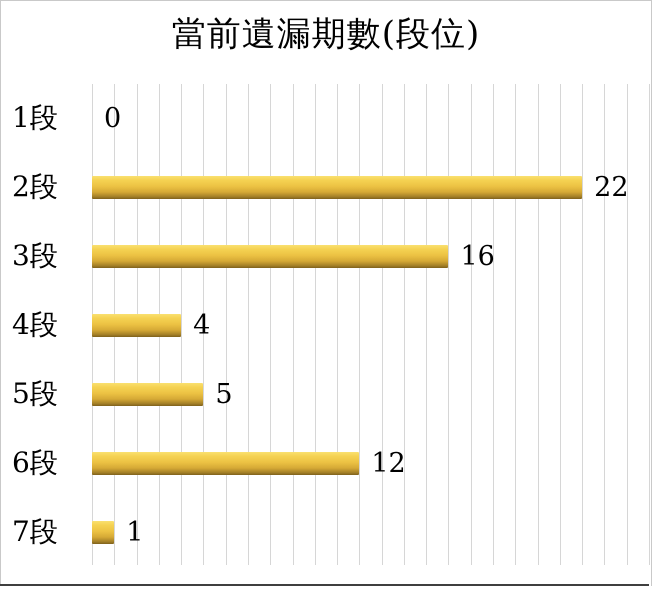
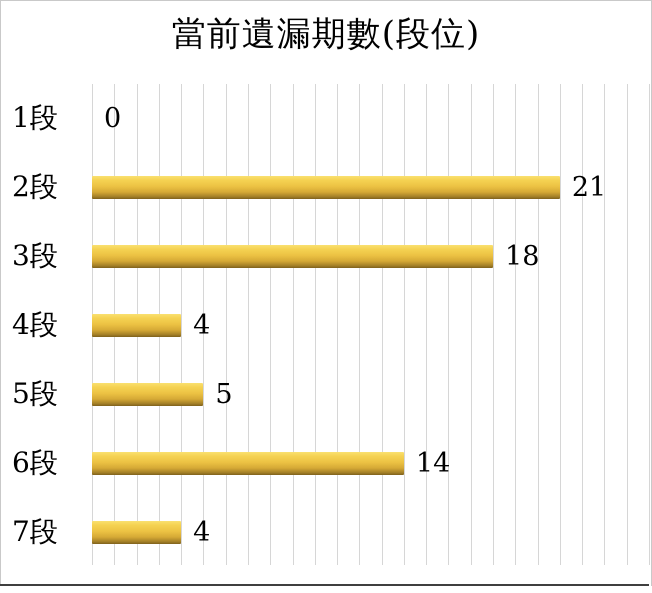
2段: 22 -> 21
3段: 16 -> 18
6段: 12 -> 14
7段: 1 -> 4
